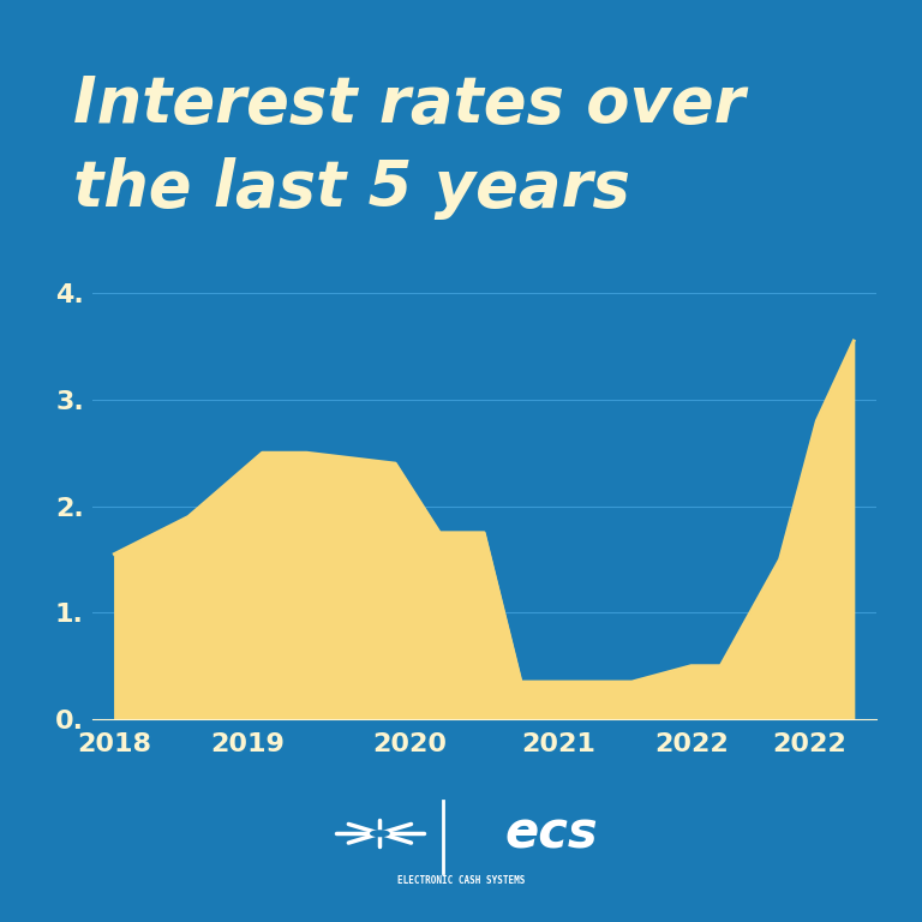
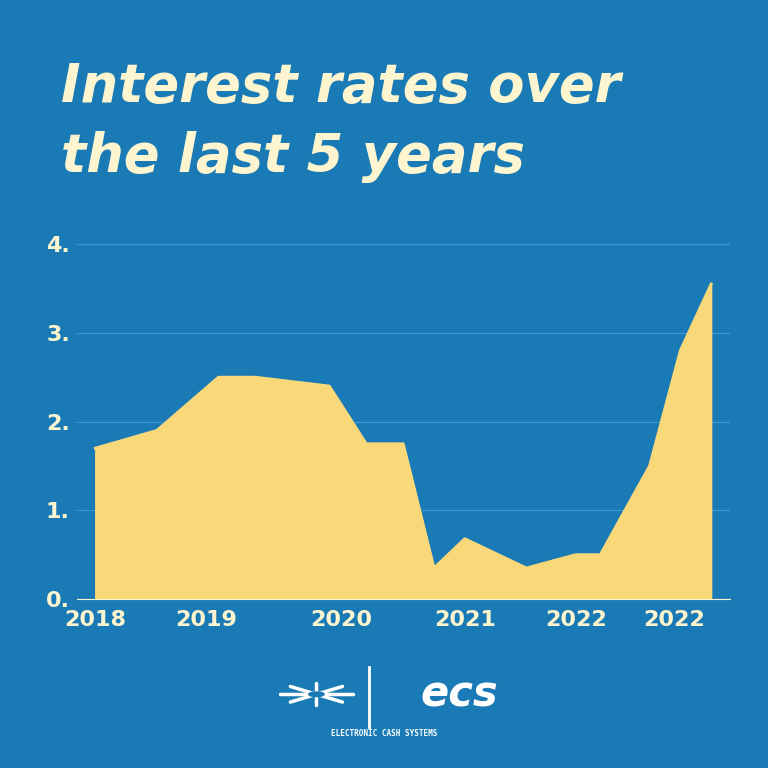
2018: 1.55. -> 1.70.
2021: 0.35. -> 0.68.
